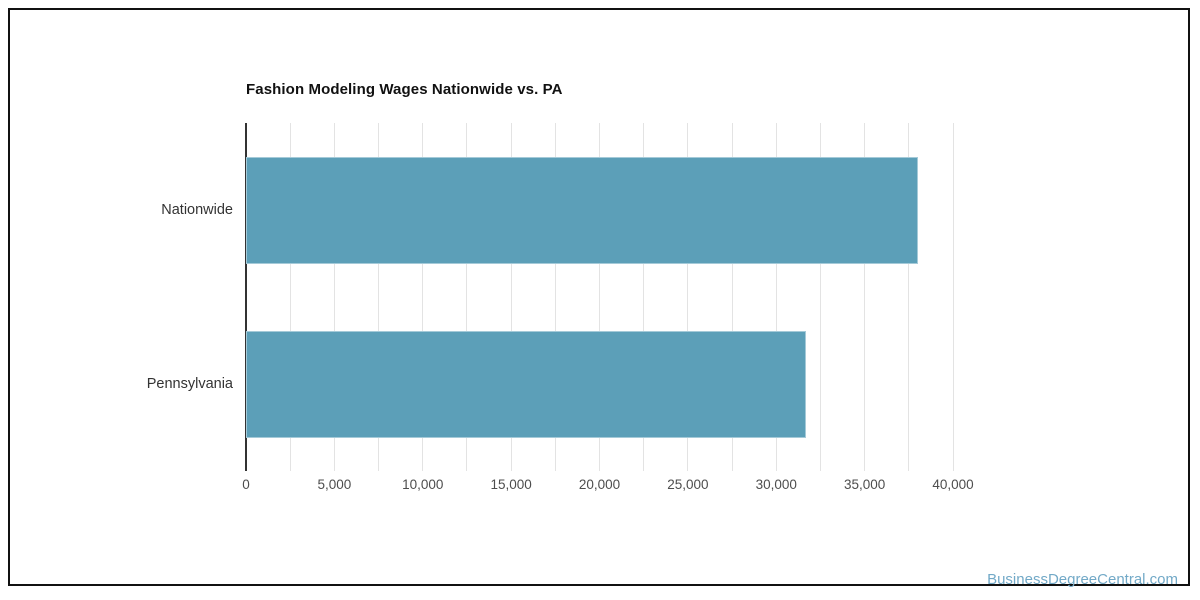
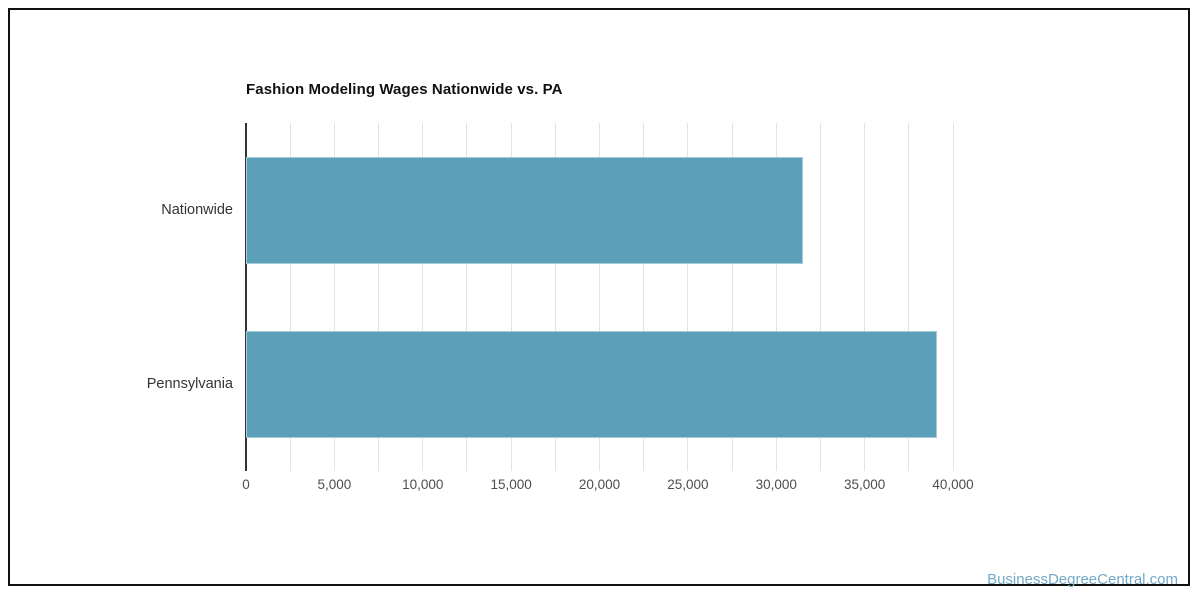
Nationwide: 38000 -> 31500
Pennsylvania: 31700 -> 39100
